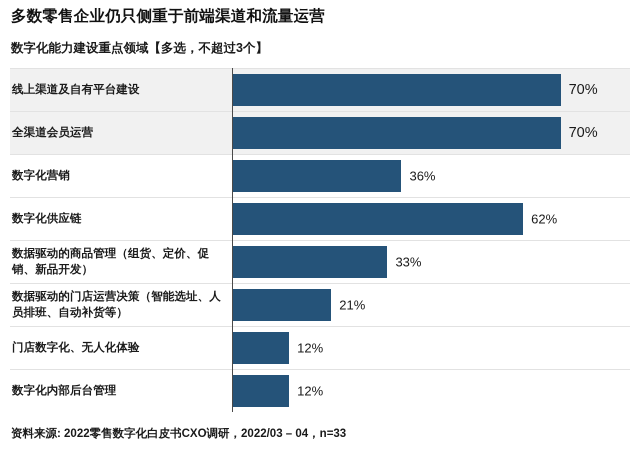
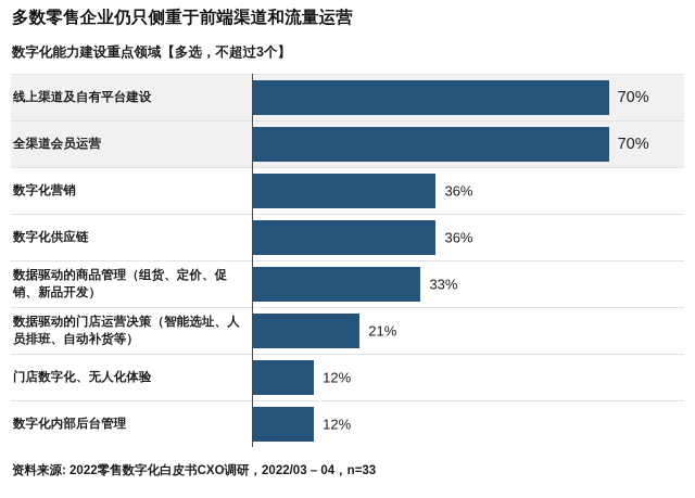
数字化供应链: 62% -> 36%
